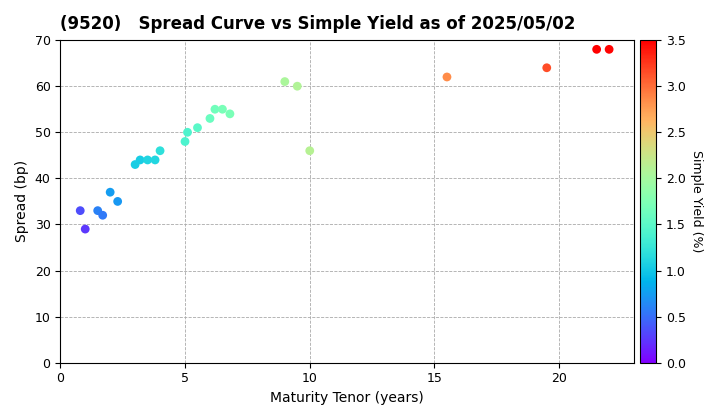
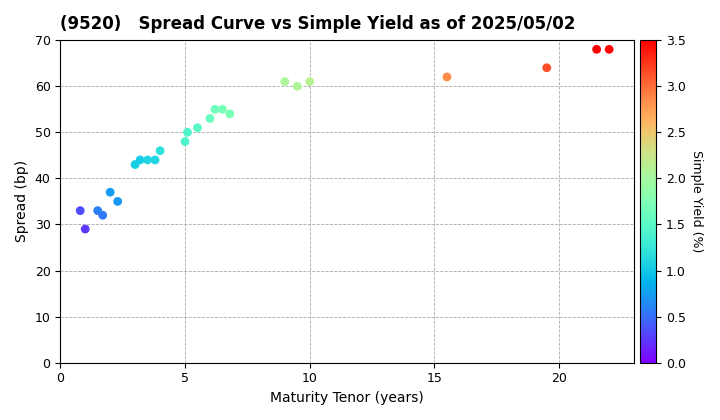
10: 46 -> 61
